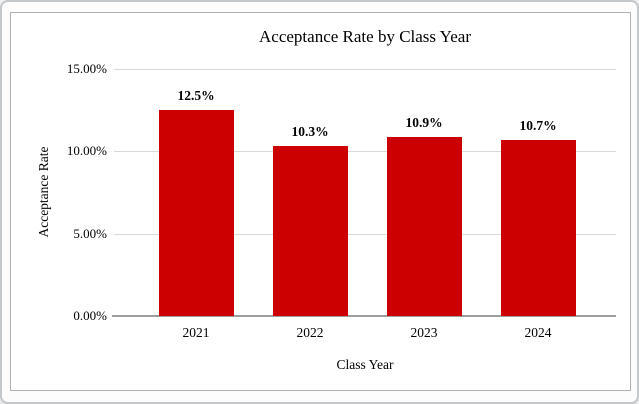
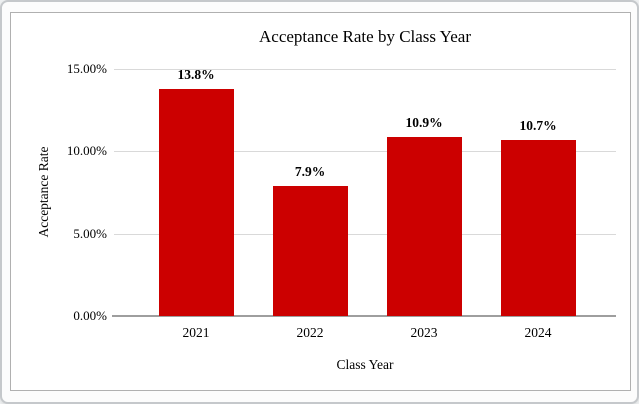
2021: 12.5% -> 13.8%
2022: 10.3% -> 7.9%
